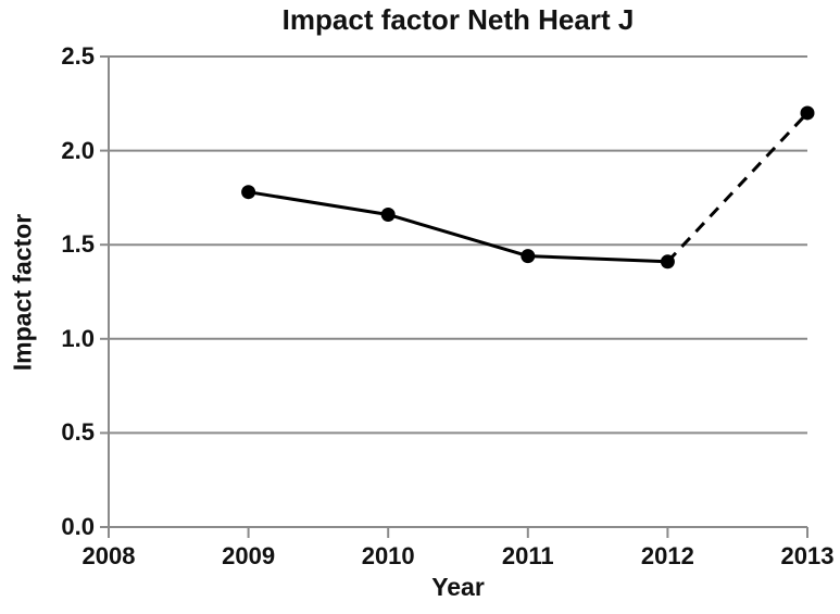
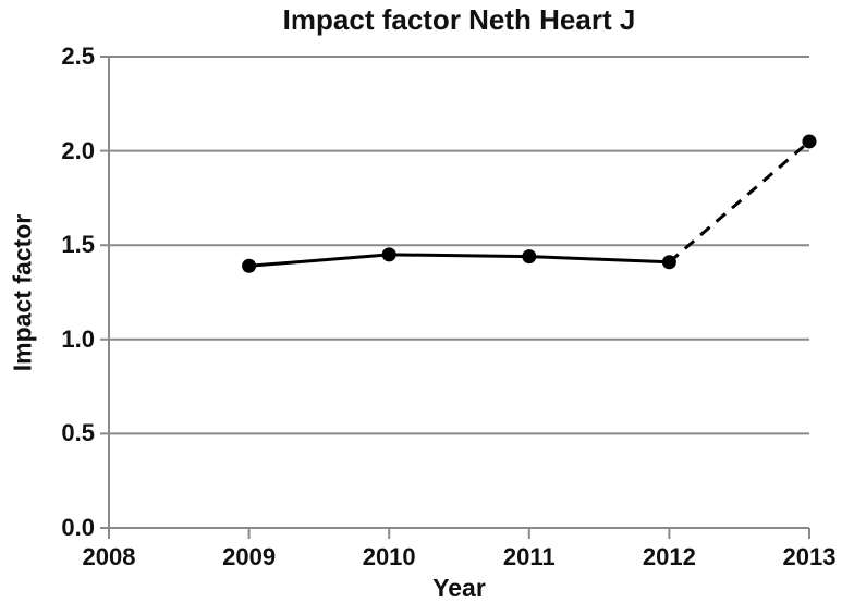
2009: 1.78 -> 1.39
2010: 1.66 -> 1.45
2013: 2.20 -> 2.05
